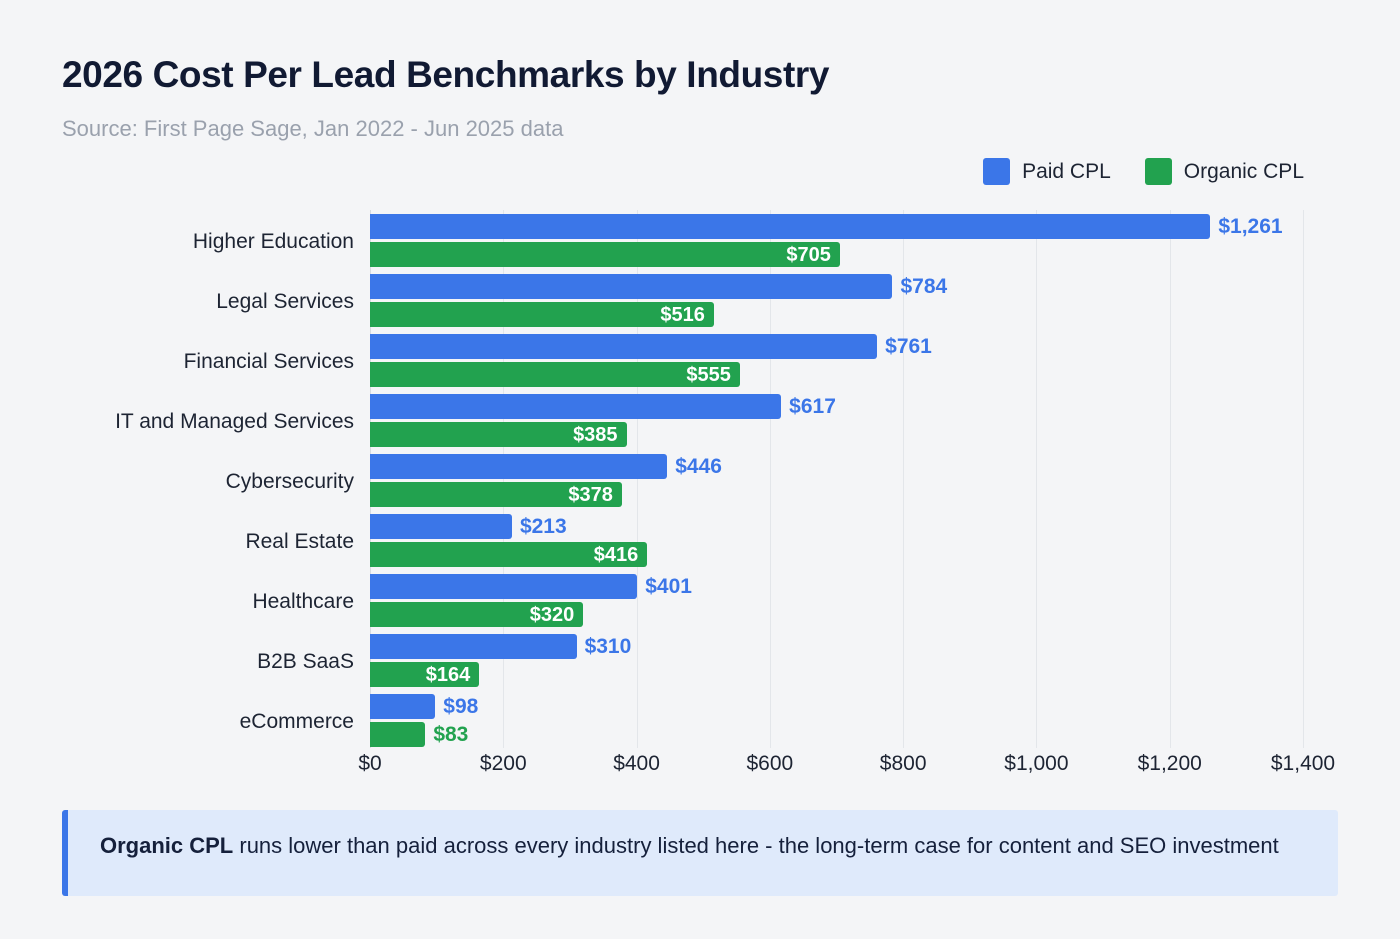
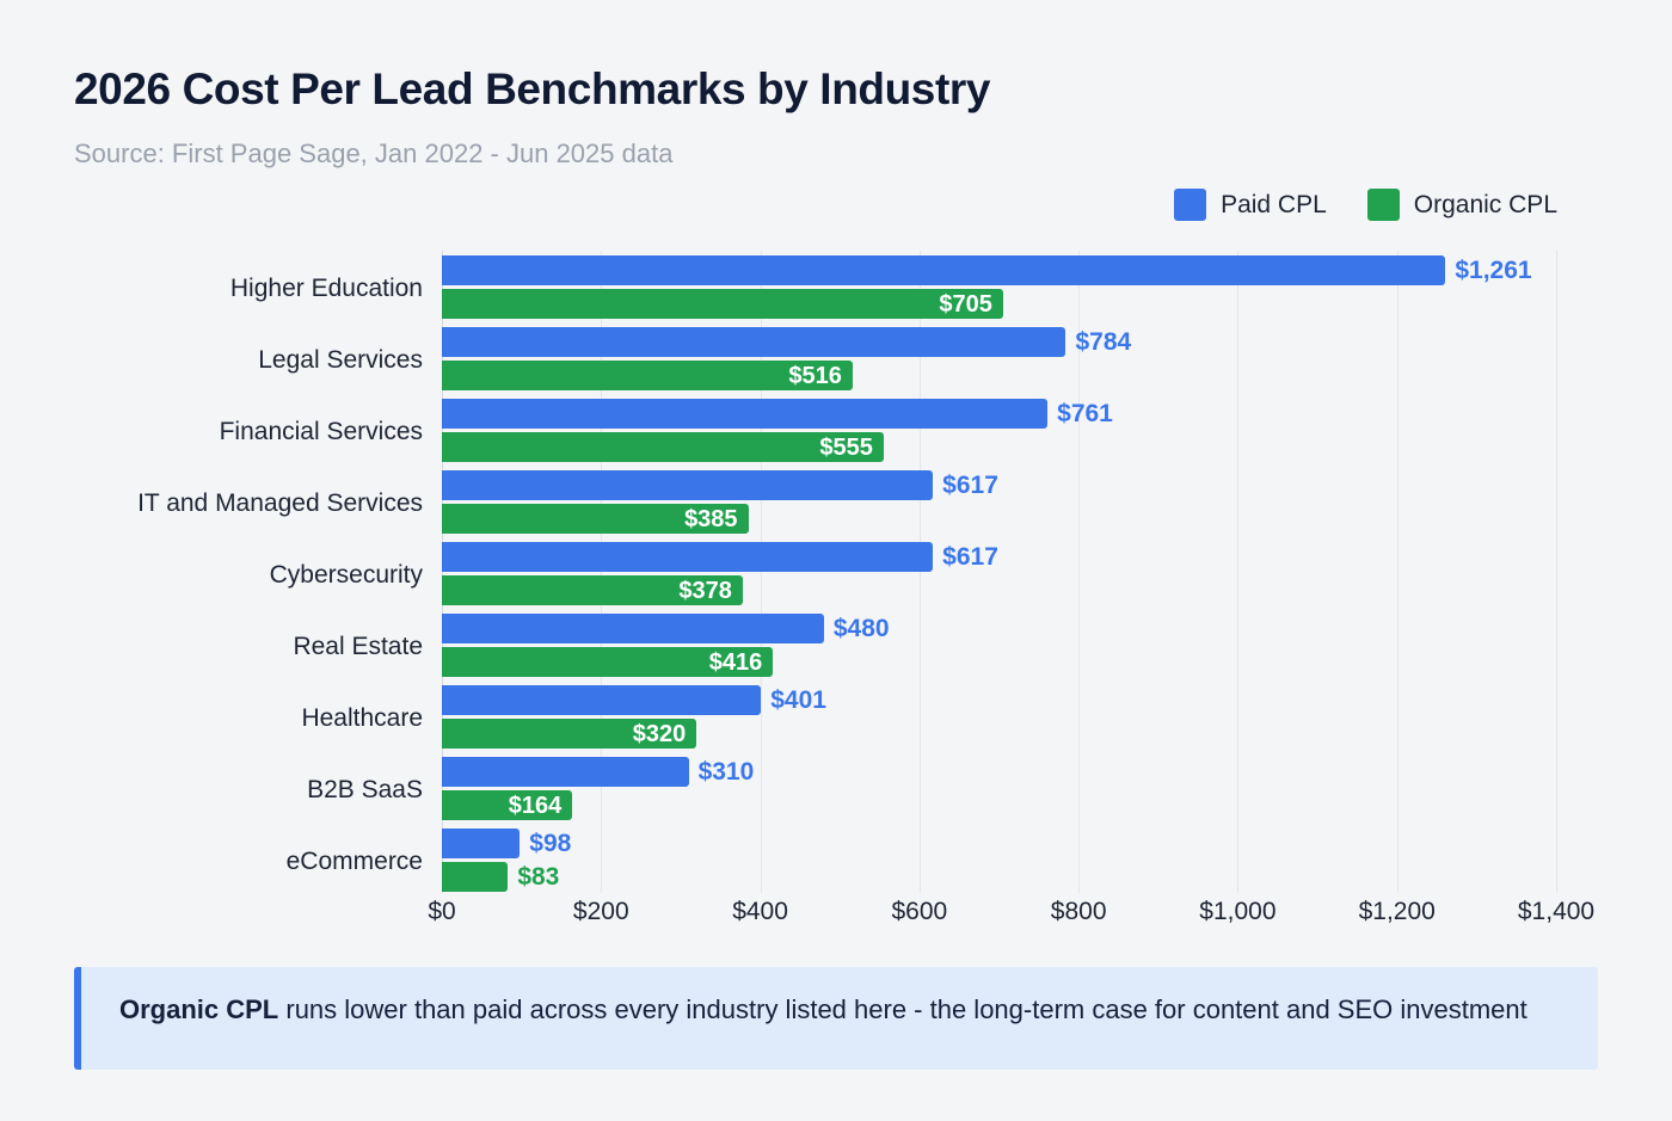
Paid CPL/Cybersecurity: $446 -> $617
Paid CPL/Real Estate: $213 -> $480
